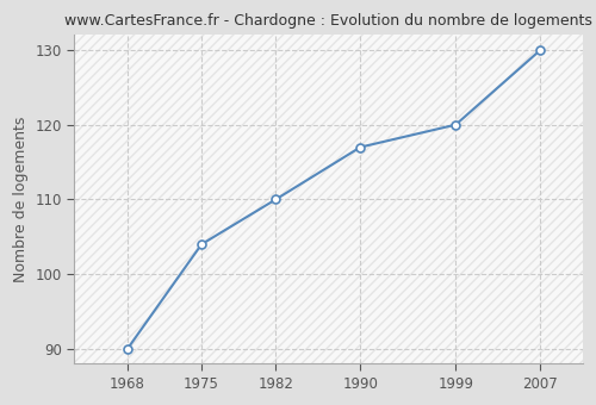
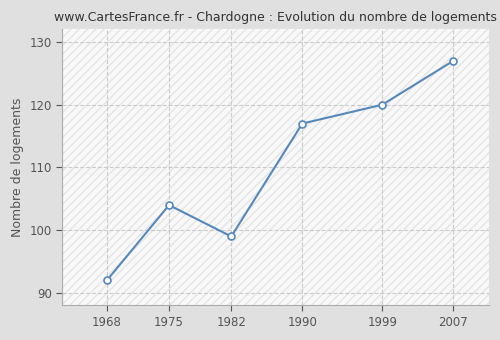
1968: 90 -> 92
1982: 110 -> 99
2007: 130 -> 127
